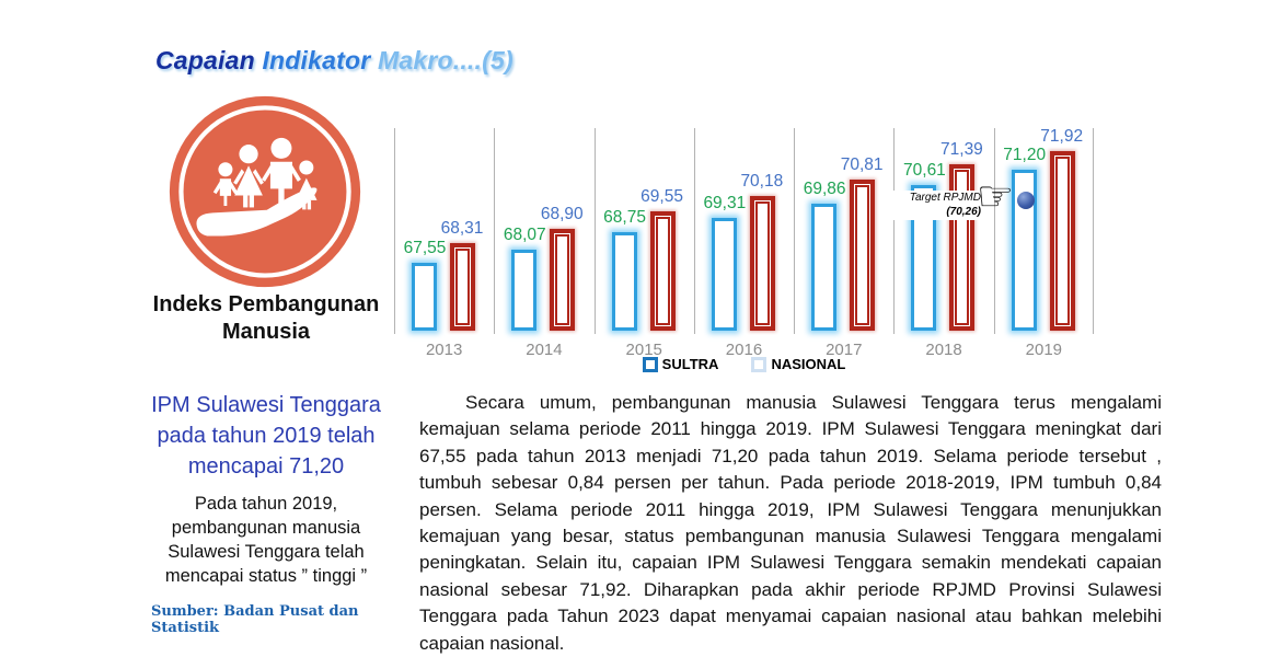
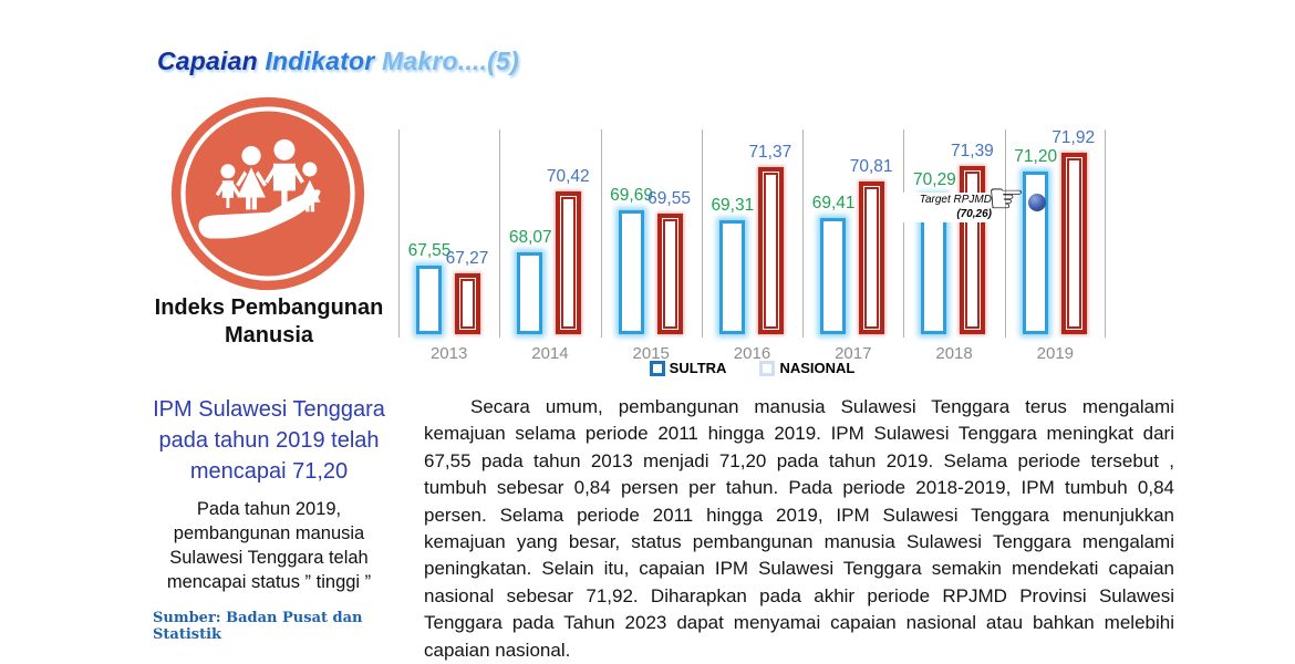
NASIONAL/2013: 68,31 -> 67,27
NASIONAL/2014: 68,90 -> 70,42
SULTRA/2015: 68,75 -> 69,69
NASIONAL/2016: 70,18 -> 71,37
SULTRA/2017: 69,86 -> 69,41
SULTRA/2018: 70,61 -> 70,29
